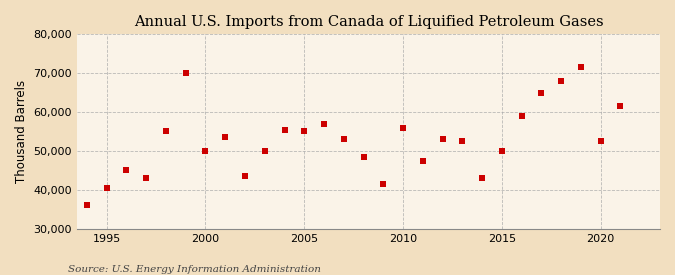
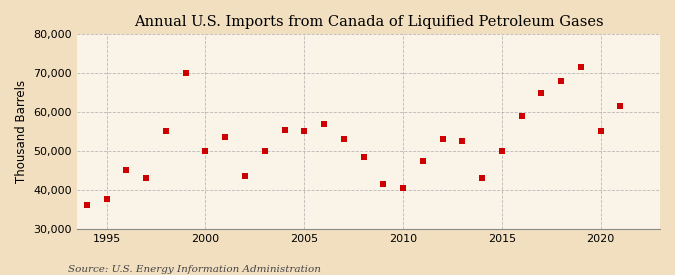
1995: 40,500 -> 37,500
2010: 56,000 -> 40,500
2020: 52,500 -> 55,000
